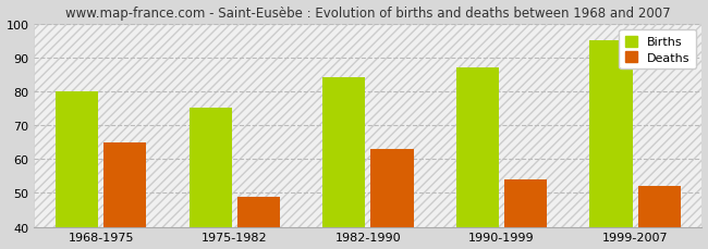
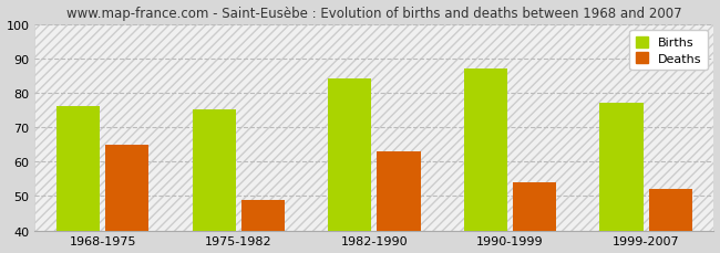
Births/1968-1975: 80 -> 76
Births/1999-2007: 95 -> 77
